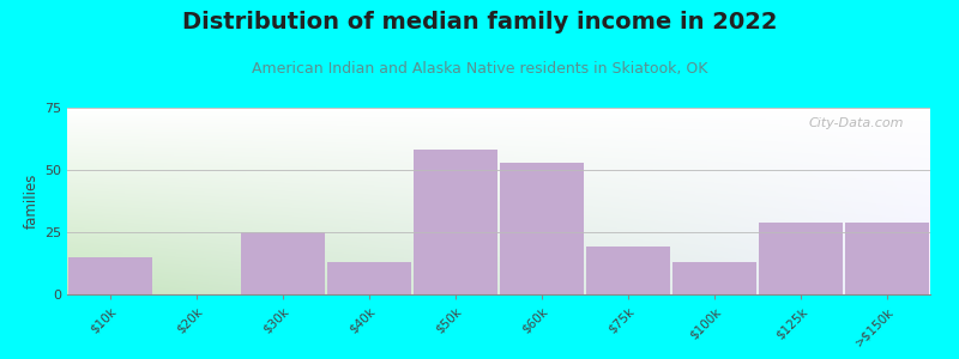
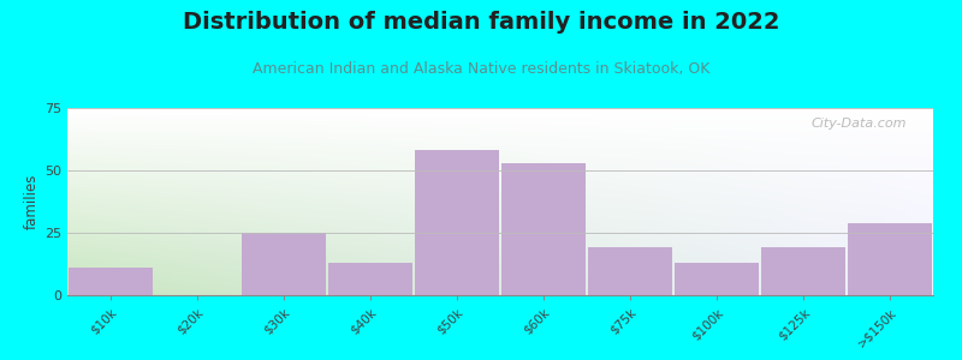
$10k: 15 -> 11
$125k: 29 -> 19
